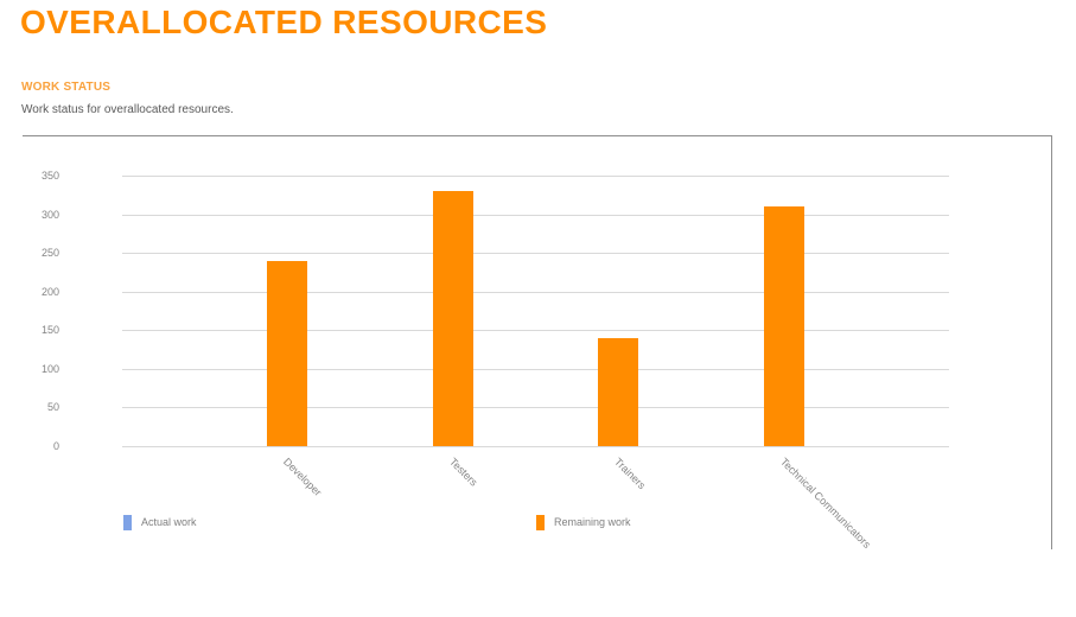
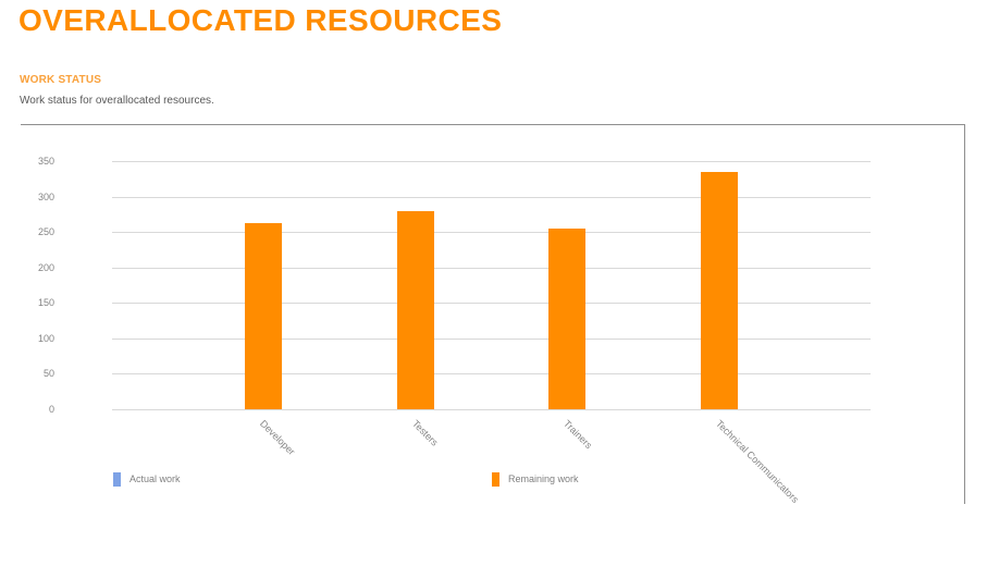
Remaining work/Developer: 240 -> 260
Remaining work/Testers: 330 -> 280
Remaining work/Trainers: 140 -> 260
Remaining work/Technical Communicators: 310 -> 340
